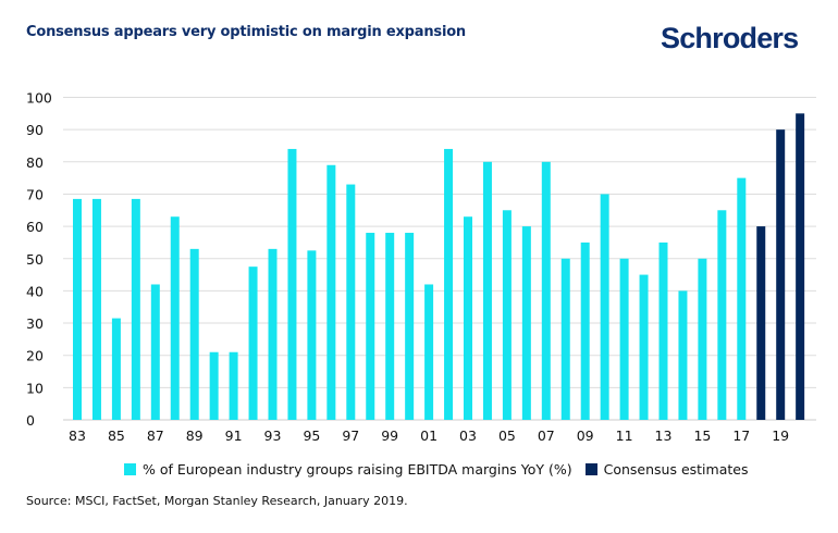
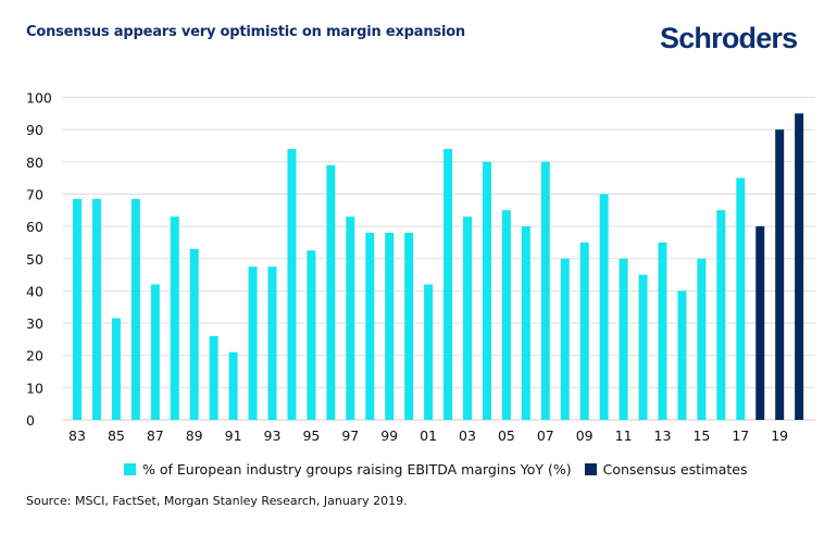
% of European industry groups raising EBITDA margins YoY (%)/90: 21 -> 26
% of European industry groups raising EBITDA margins YoY (%)/93: 53 -> 48
% of European industry groups raising EBITDA margins YoY (%)/97: 73 -> 63
